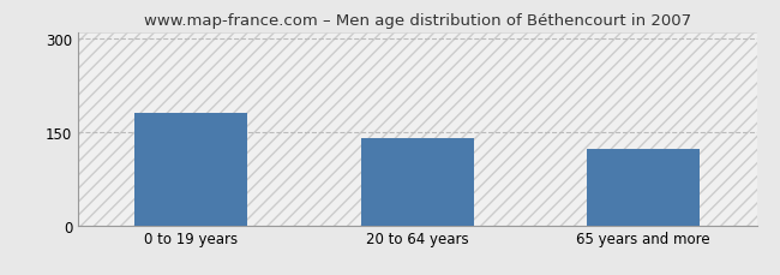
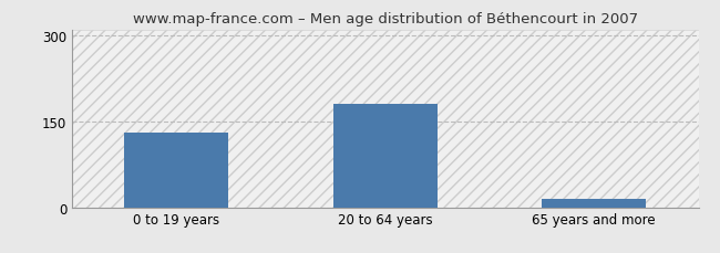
0 to 19 years: 180 -> 130
20 to 64 years: 140 -> 180
65 years and more: 122 -> 15
